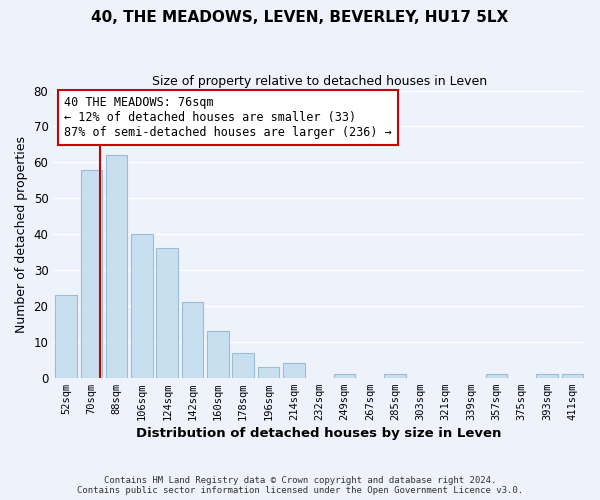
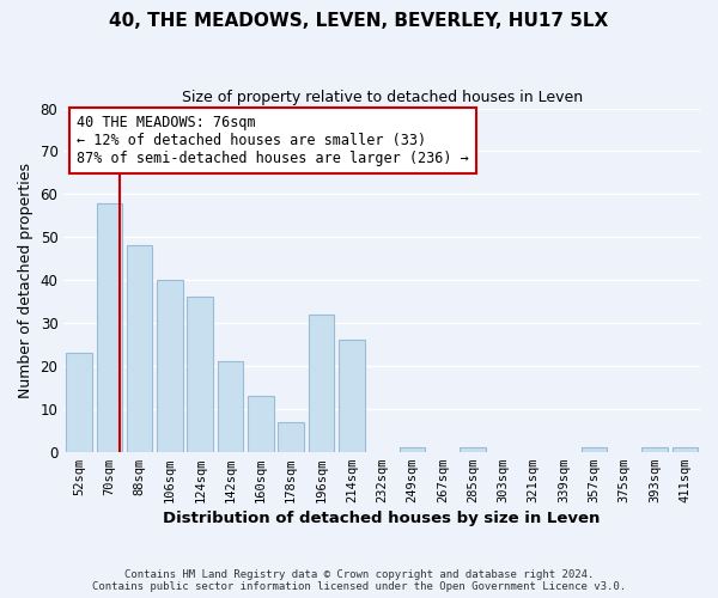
88sqm: 62 -> 48
196sqm: 3 -> 32
214sqm: 4 -> 26
